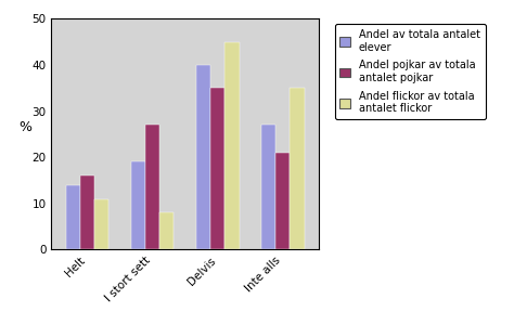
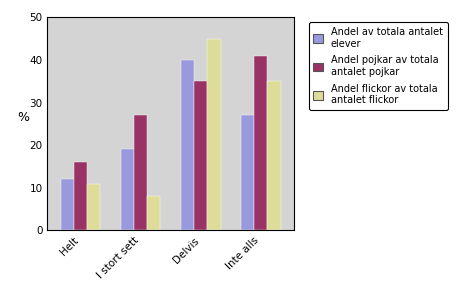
Andel av totala antalet elever/Helt: 14 -> 12
Andel pojkar av totala antalet pojkar/Inte alls: 21 -> 41
